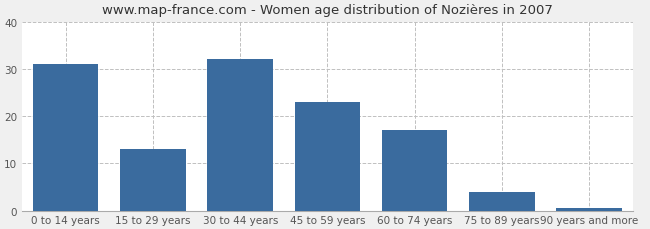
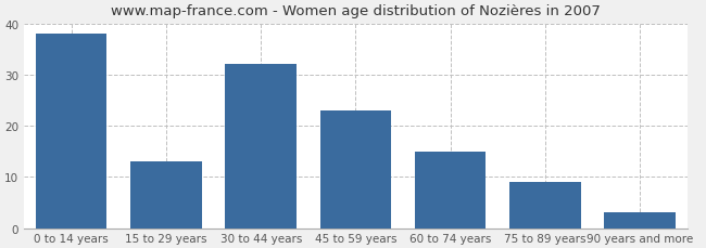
0 to 14 years: 31.0 -> 38.0
60 to 74 years: 17.0 -> 15.0
75 to 89 years: 4.0 -> 9.0
90 years and more: 0.5 -> 3.0
